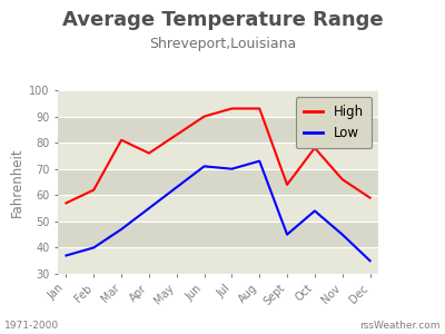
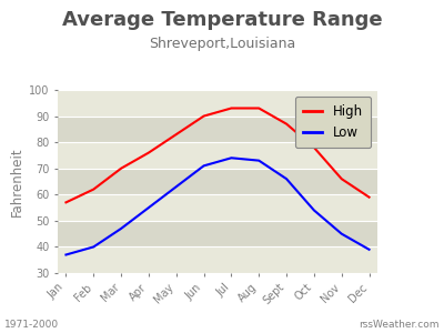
High/Mar: 81 -> 70
Low/Jul: 70 -> 74
High/Sept: 64 -> 87
Low/Sept: 45 -> 66
Low/Dec: 35 -> 39
